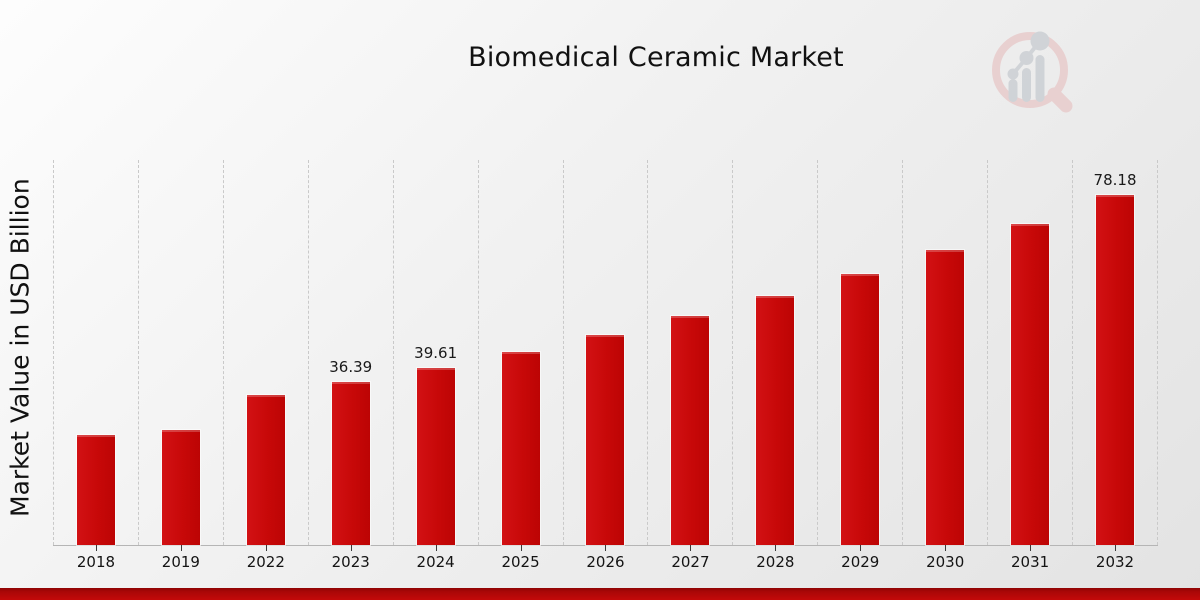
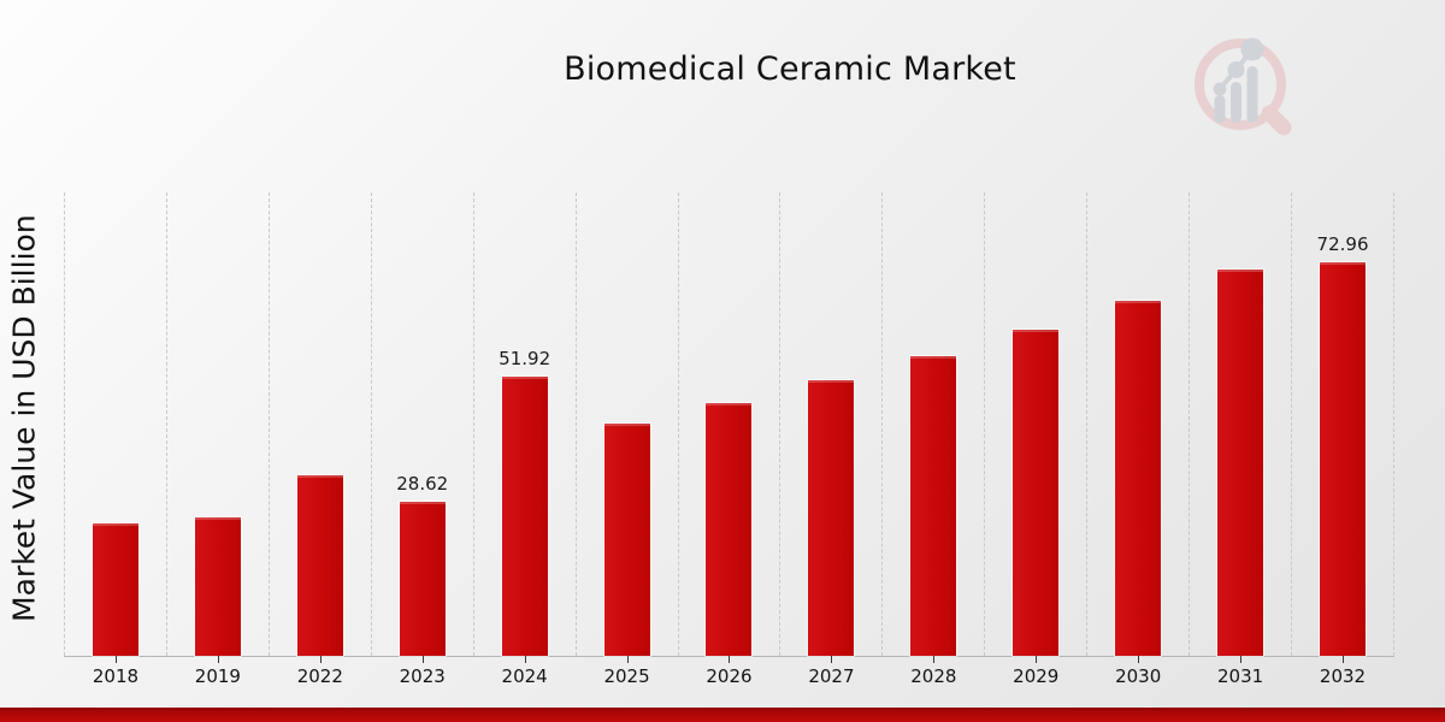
2023: 36.39 -> 28.62
2024: 39.61 -> 51.92
2032: 78.18 -> 72.96
